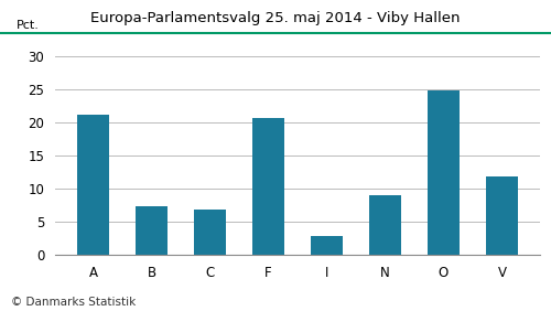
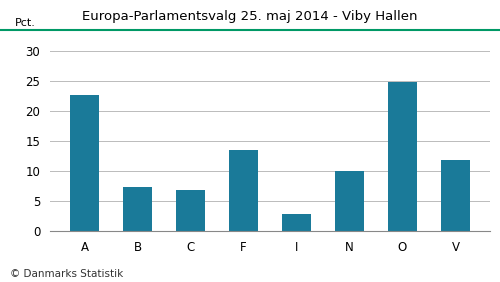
A: 21.2 -> 22.8
F: 20.8 -> 13.6
N: 9.0 -> 10.1
